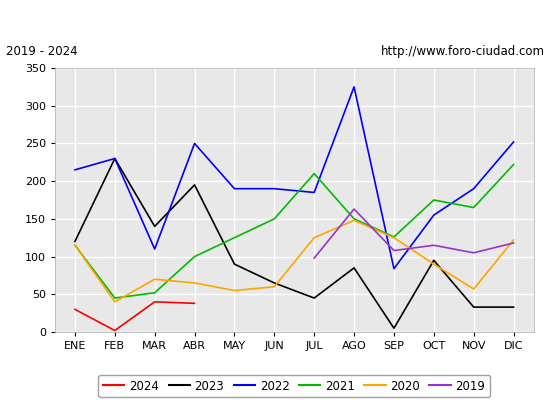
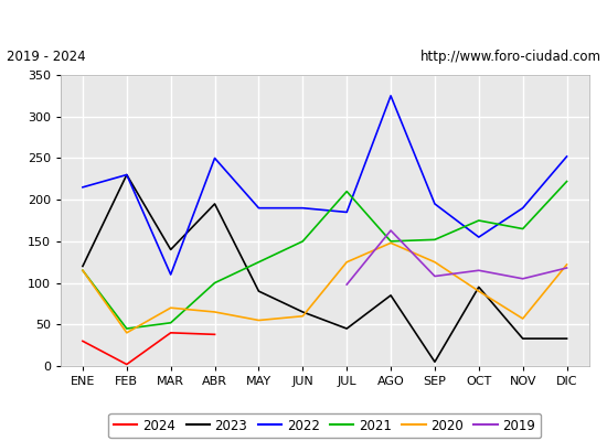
2022/SEP: 84 -> 195
2021/SEP: 126 -> 152
